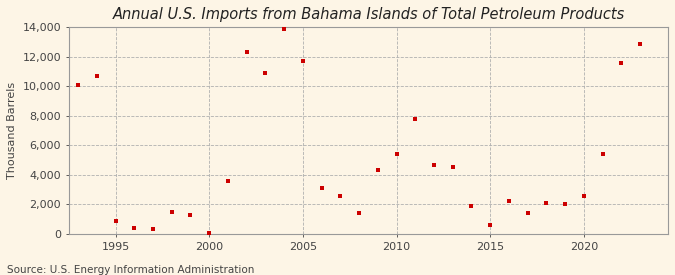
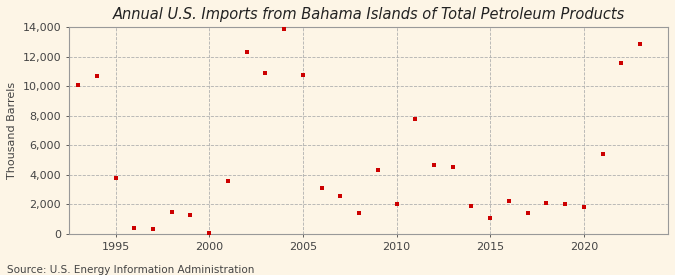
1995: 900 -> 3,800
2005: 11,700 -> 10,800
2010: 5,400 -> 2,000
2015: 600 -> 1,100
2020: 2,600 -> 1,800
